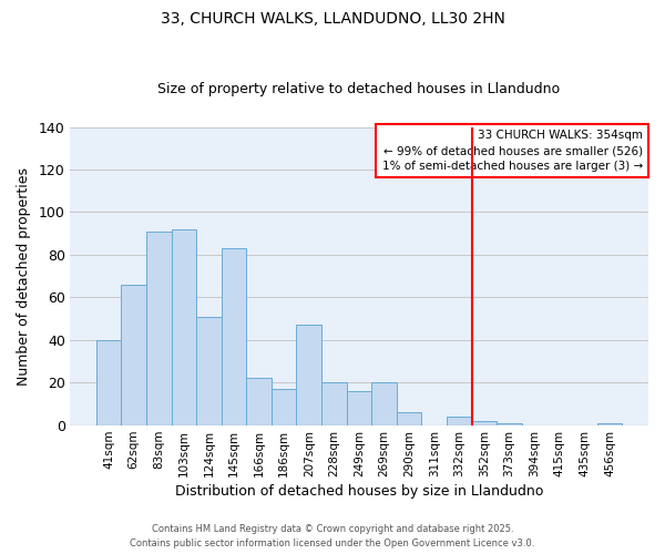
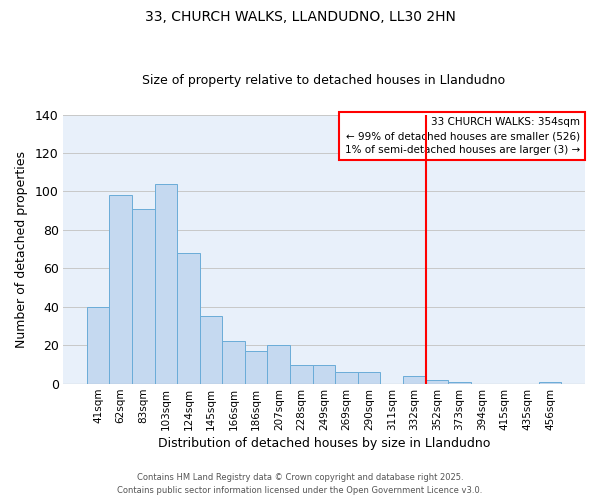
62sqm: 66 -> 98
103sqm: 92 -> 104
124sqm: 51 -> 68
145sqm: 83 -> 35
207sqm: 47 -> 20
228sqm: 20 -> 10
249sqm: 16 -> 10
269sqm: 20 -> 6
